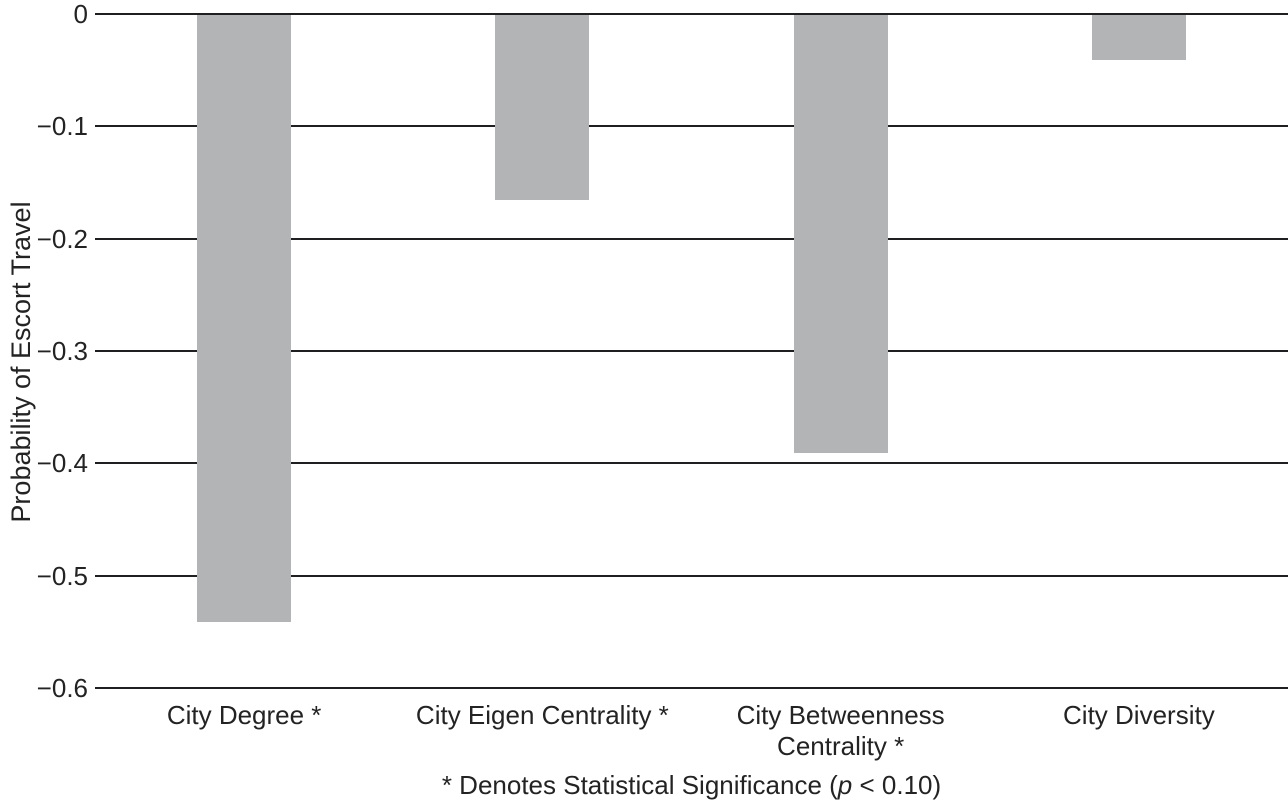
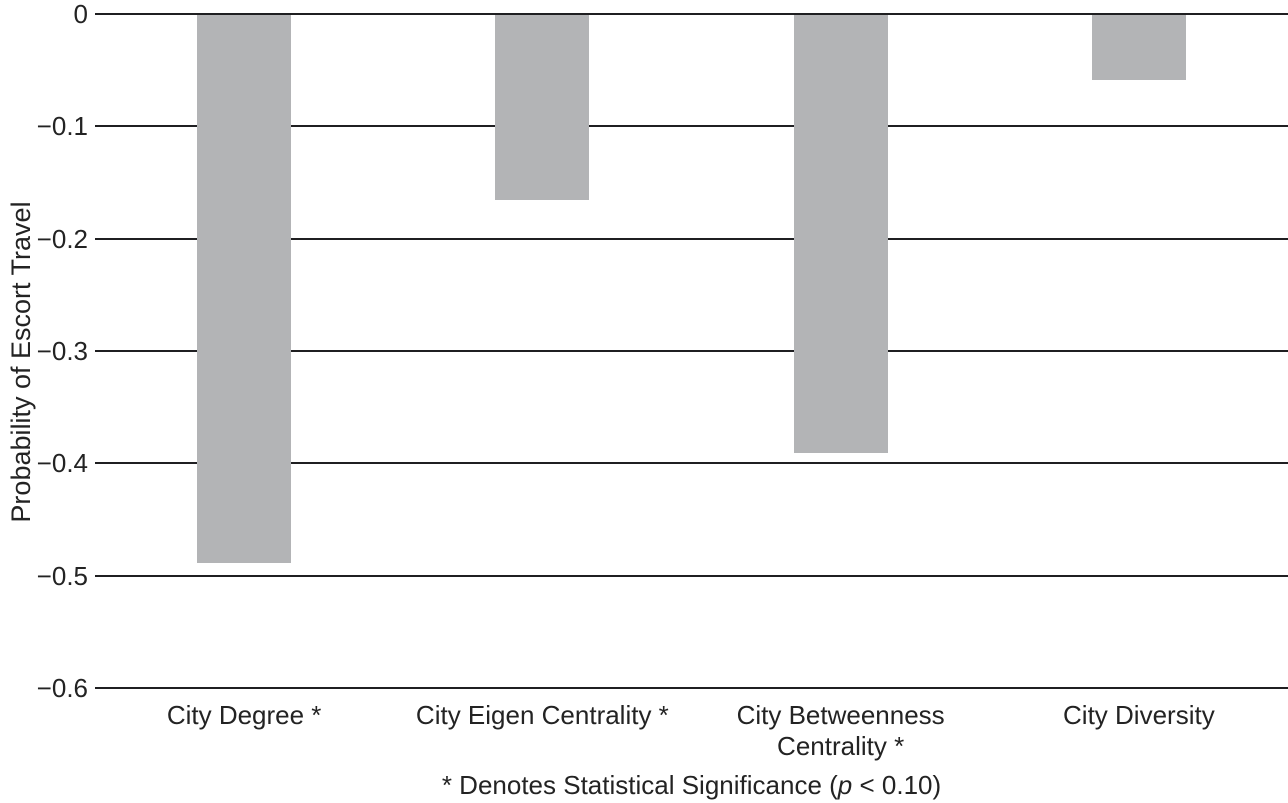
City Degree *: -0.540 -> -0.488
City Diversity: -0.040 -> -0.058
